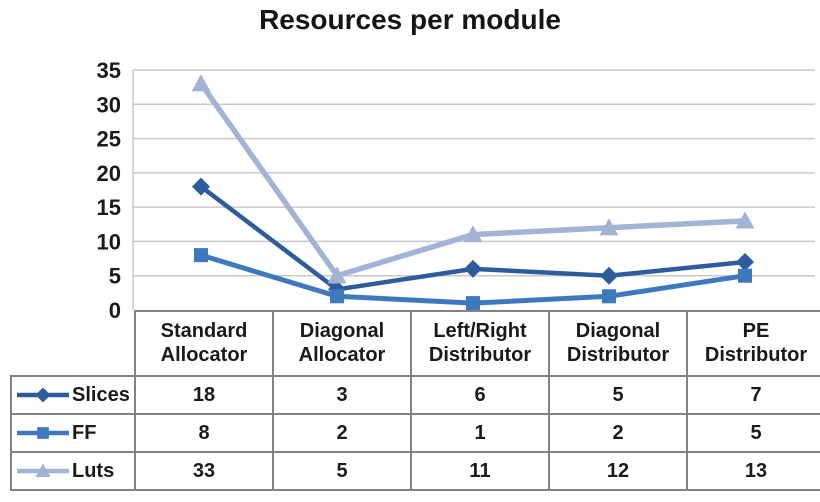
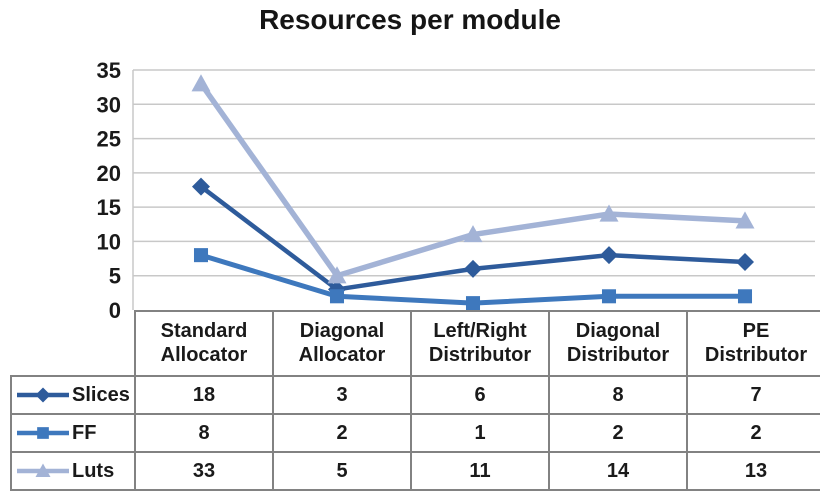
Slices/Diagonal Distributor: 5 -> 8
Luts/Diagonal Distributor: 12 -> 14
FF/PE Distributor: 5 -> 2
